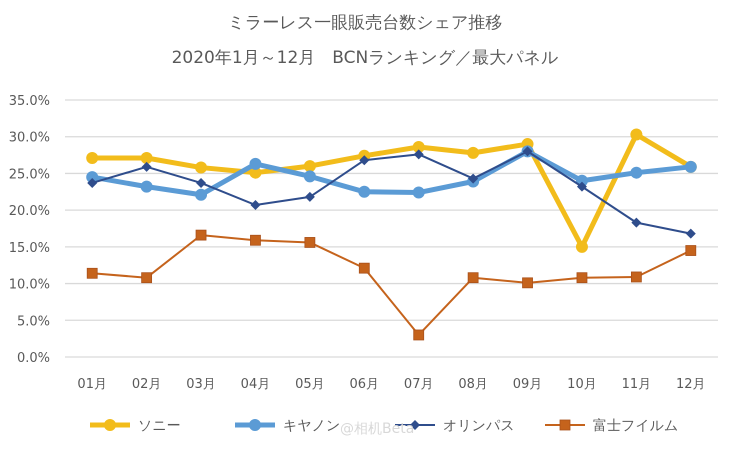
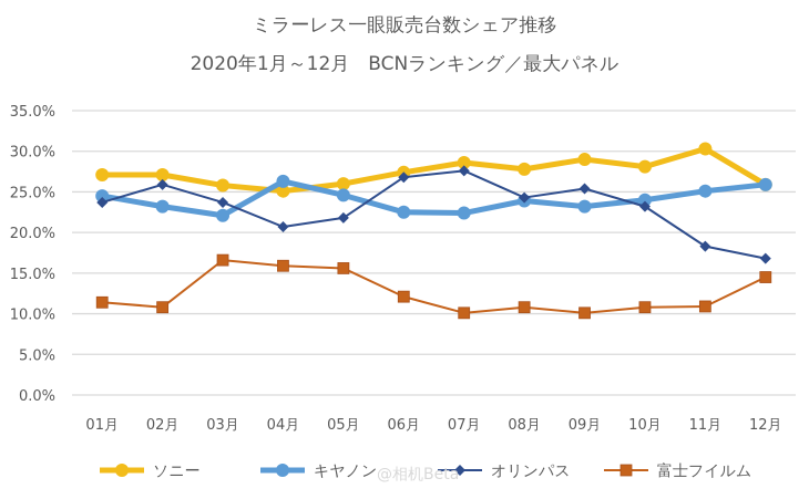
富士フイルム/07月: 3% -> 10%
キヤノン/09月: 28% -> 23%
オリンパス/09月: 28% -> 25%
ソニー/10月: 15% -> 28%
